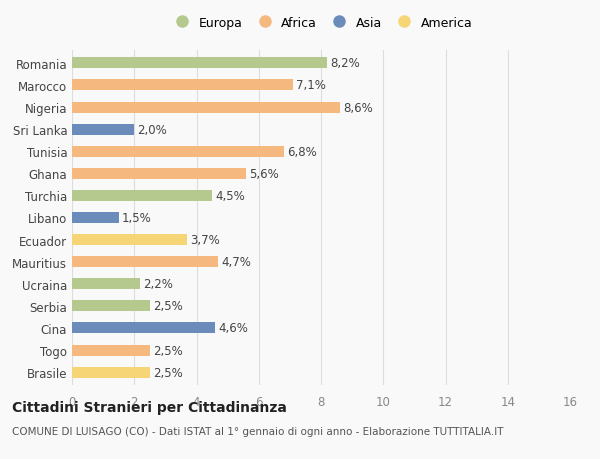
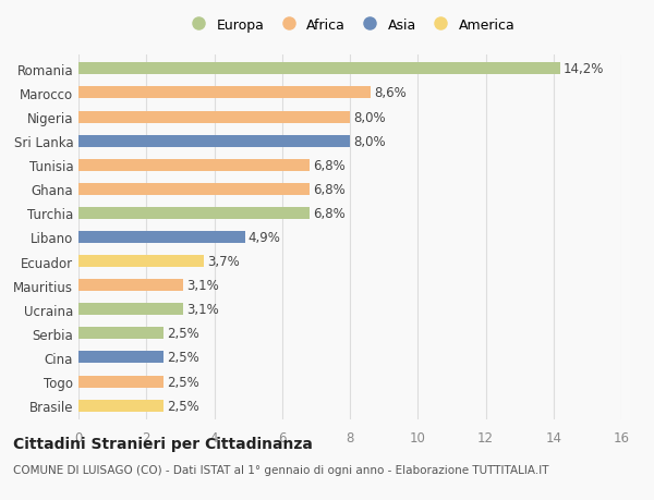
Romania: 8,2% -> 14,2%
Marocco: 7,1% -> 8,6%
Nigeria: 8,6% -> 8,0%
Sri Lanka: 2,0% -> 8,0%
Ghana: 5,6% -> 6,8%
Turchia: 4,5% -> 6,8%
Libano: 1,5% -> 4,9%
Mauritius: 4,7% -> 3,1%
Ucraina: 2,2% -> 3,1%
Cina: 4,6% -> 2,5%
